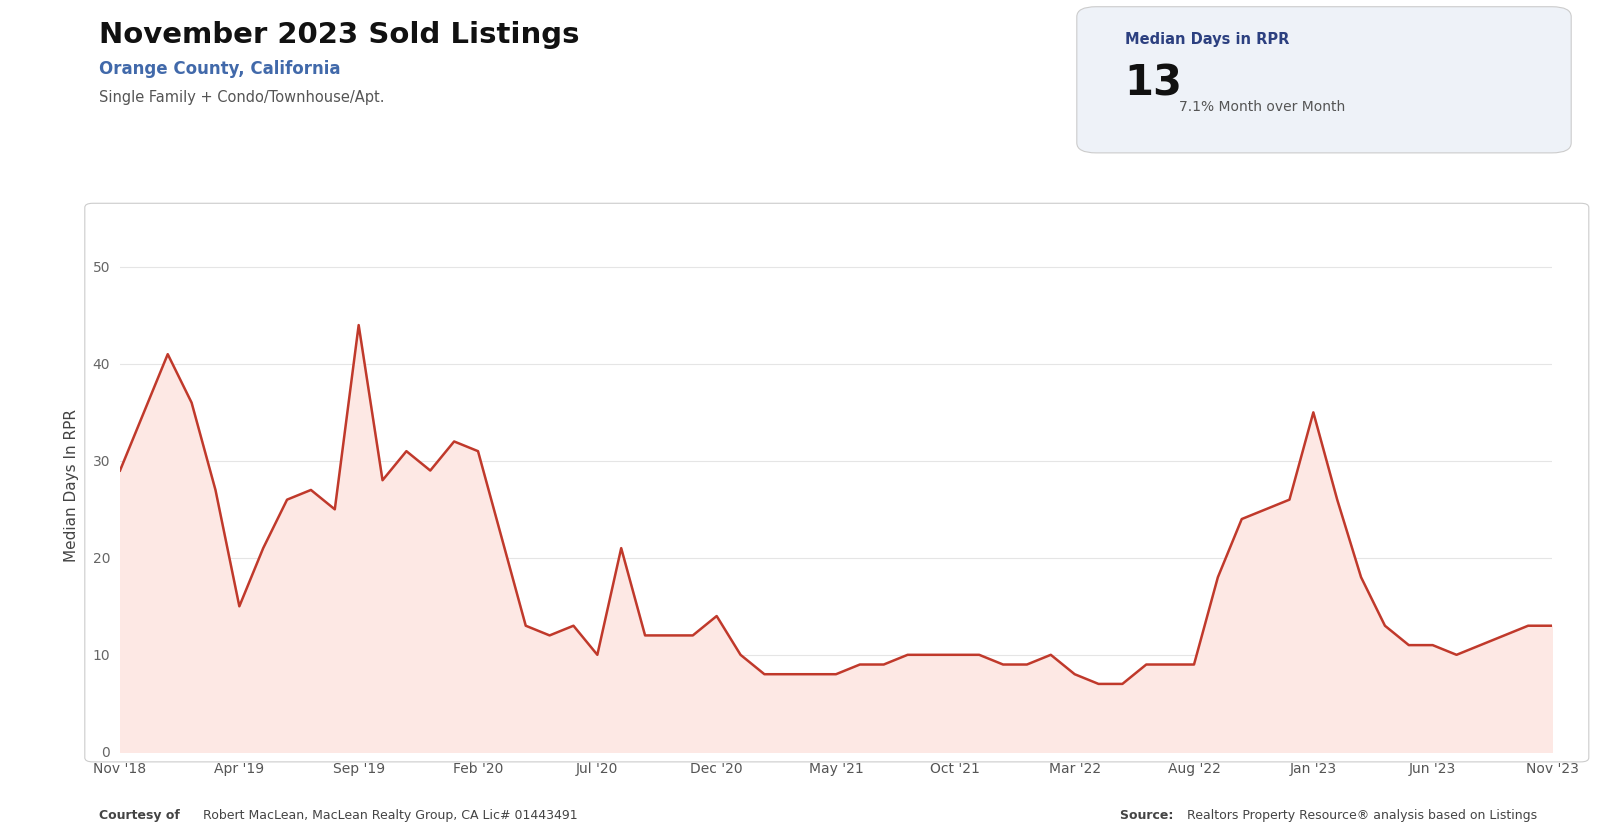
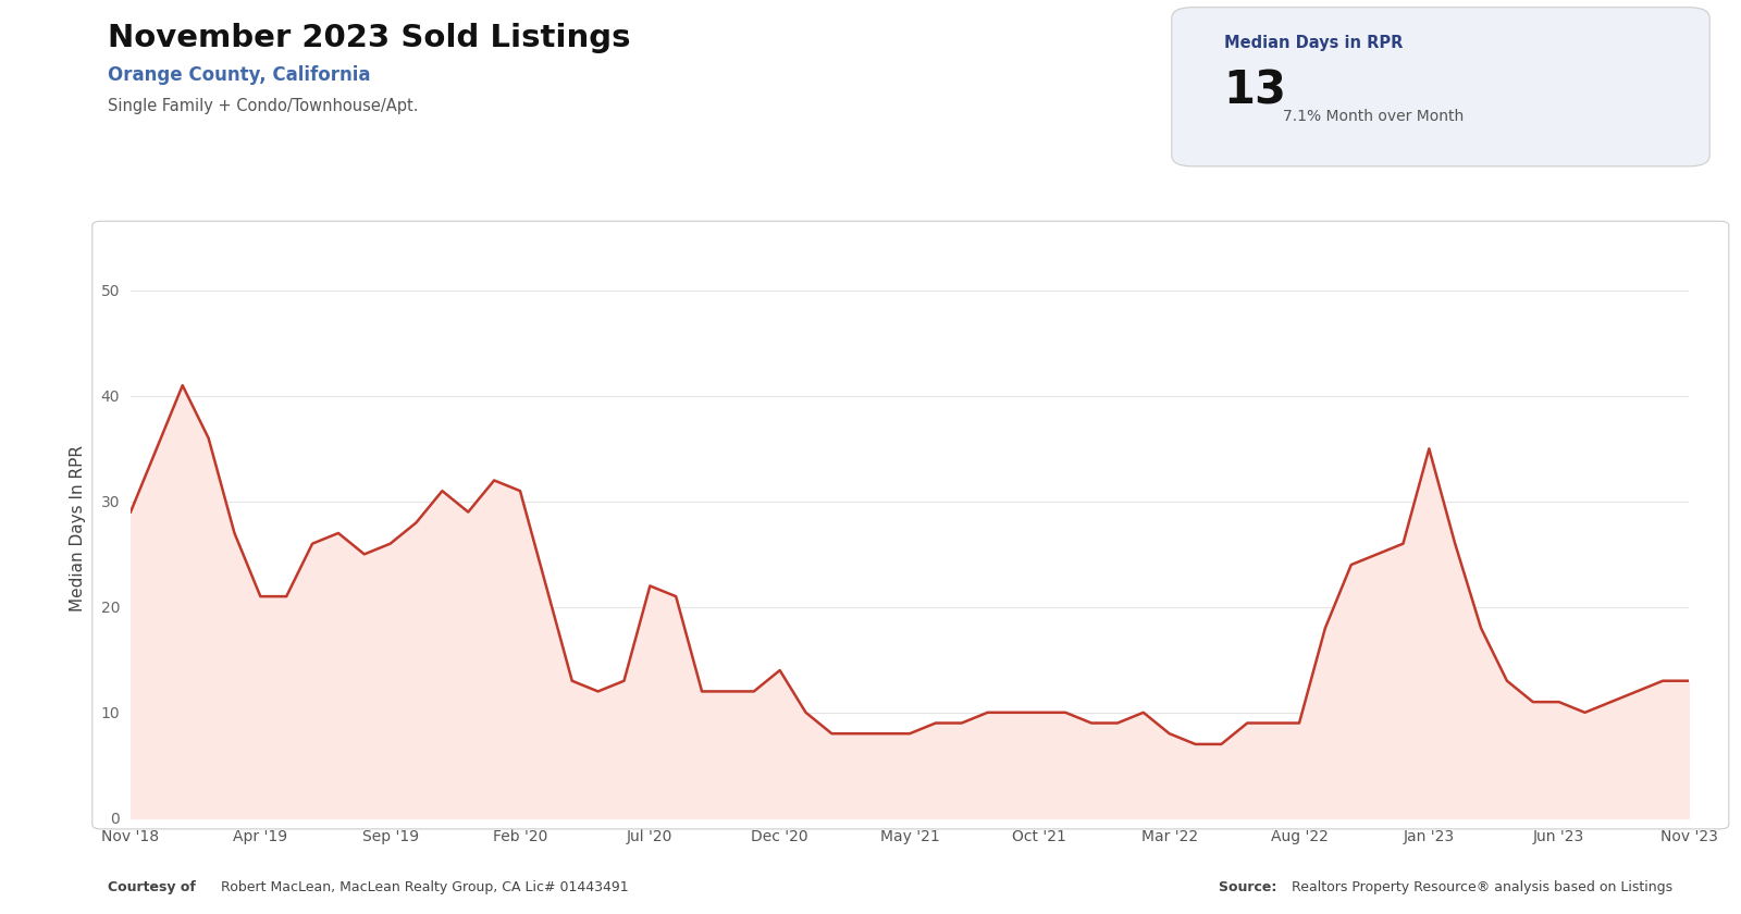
Apr '19: 15 -> 21
Sep '19: 44 -> 26
Jul '20: 10 -> 22
